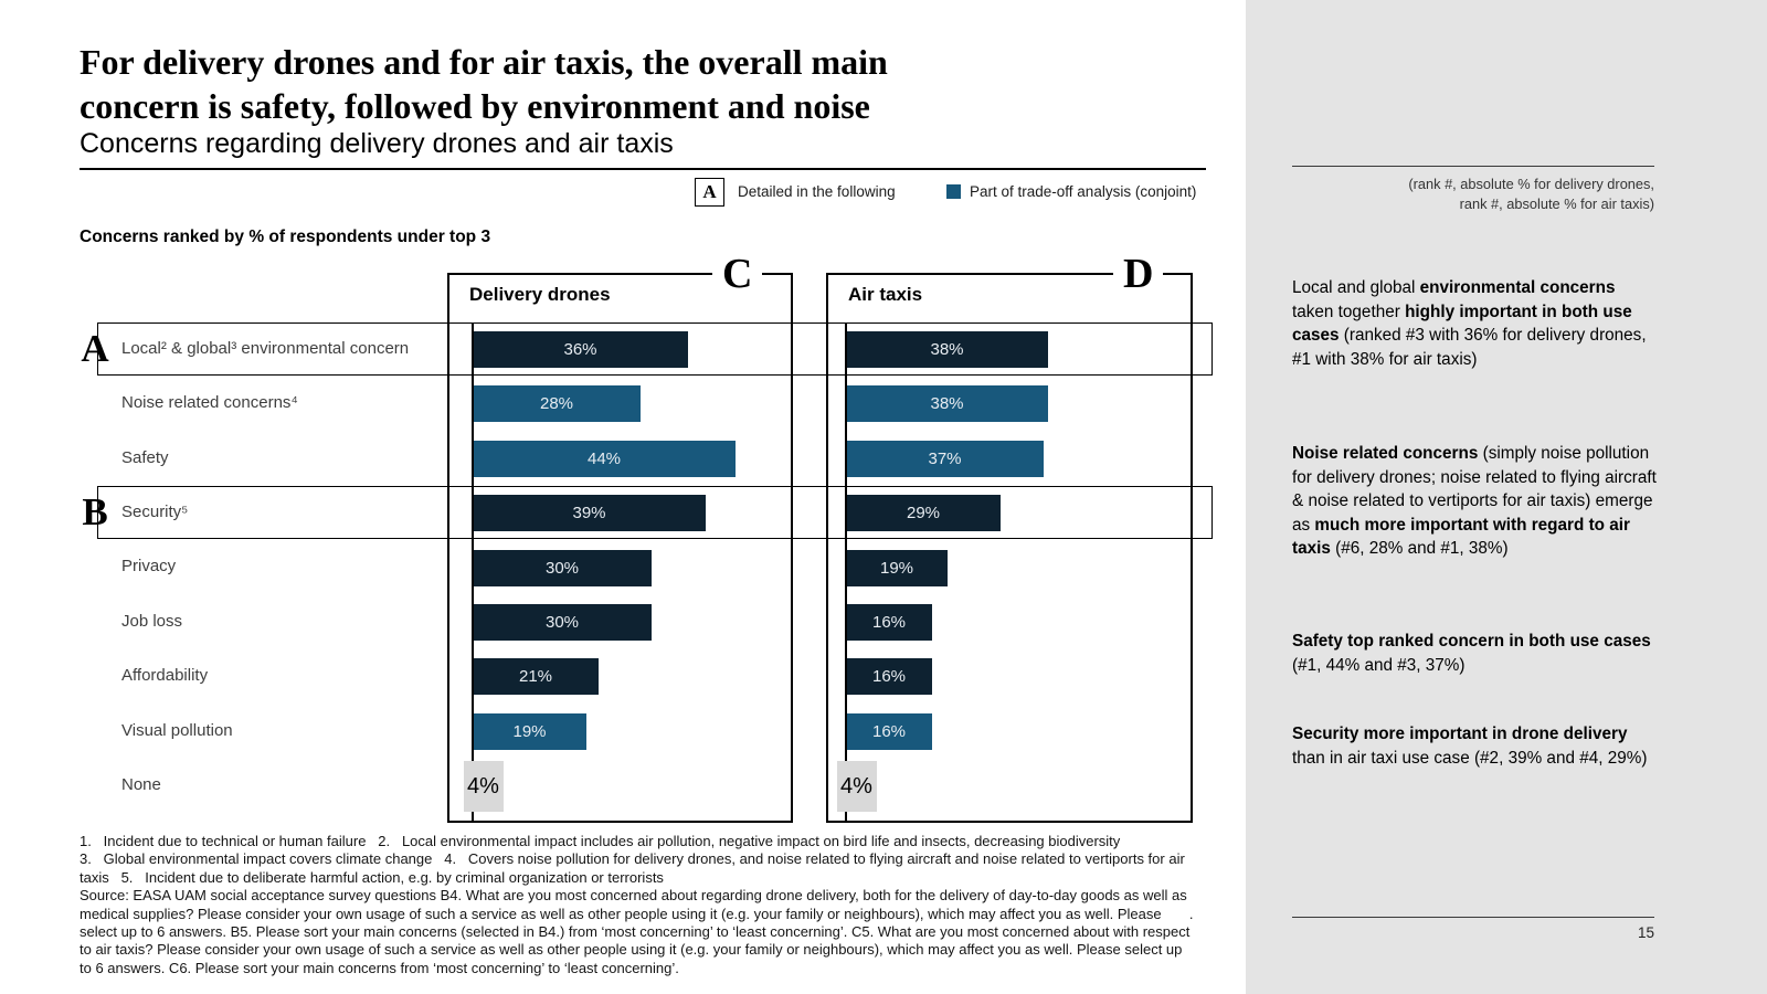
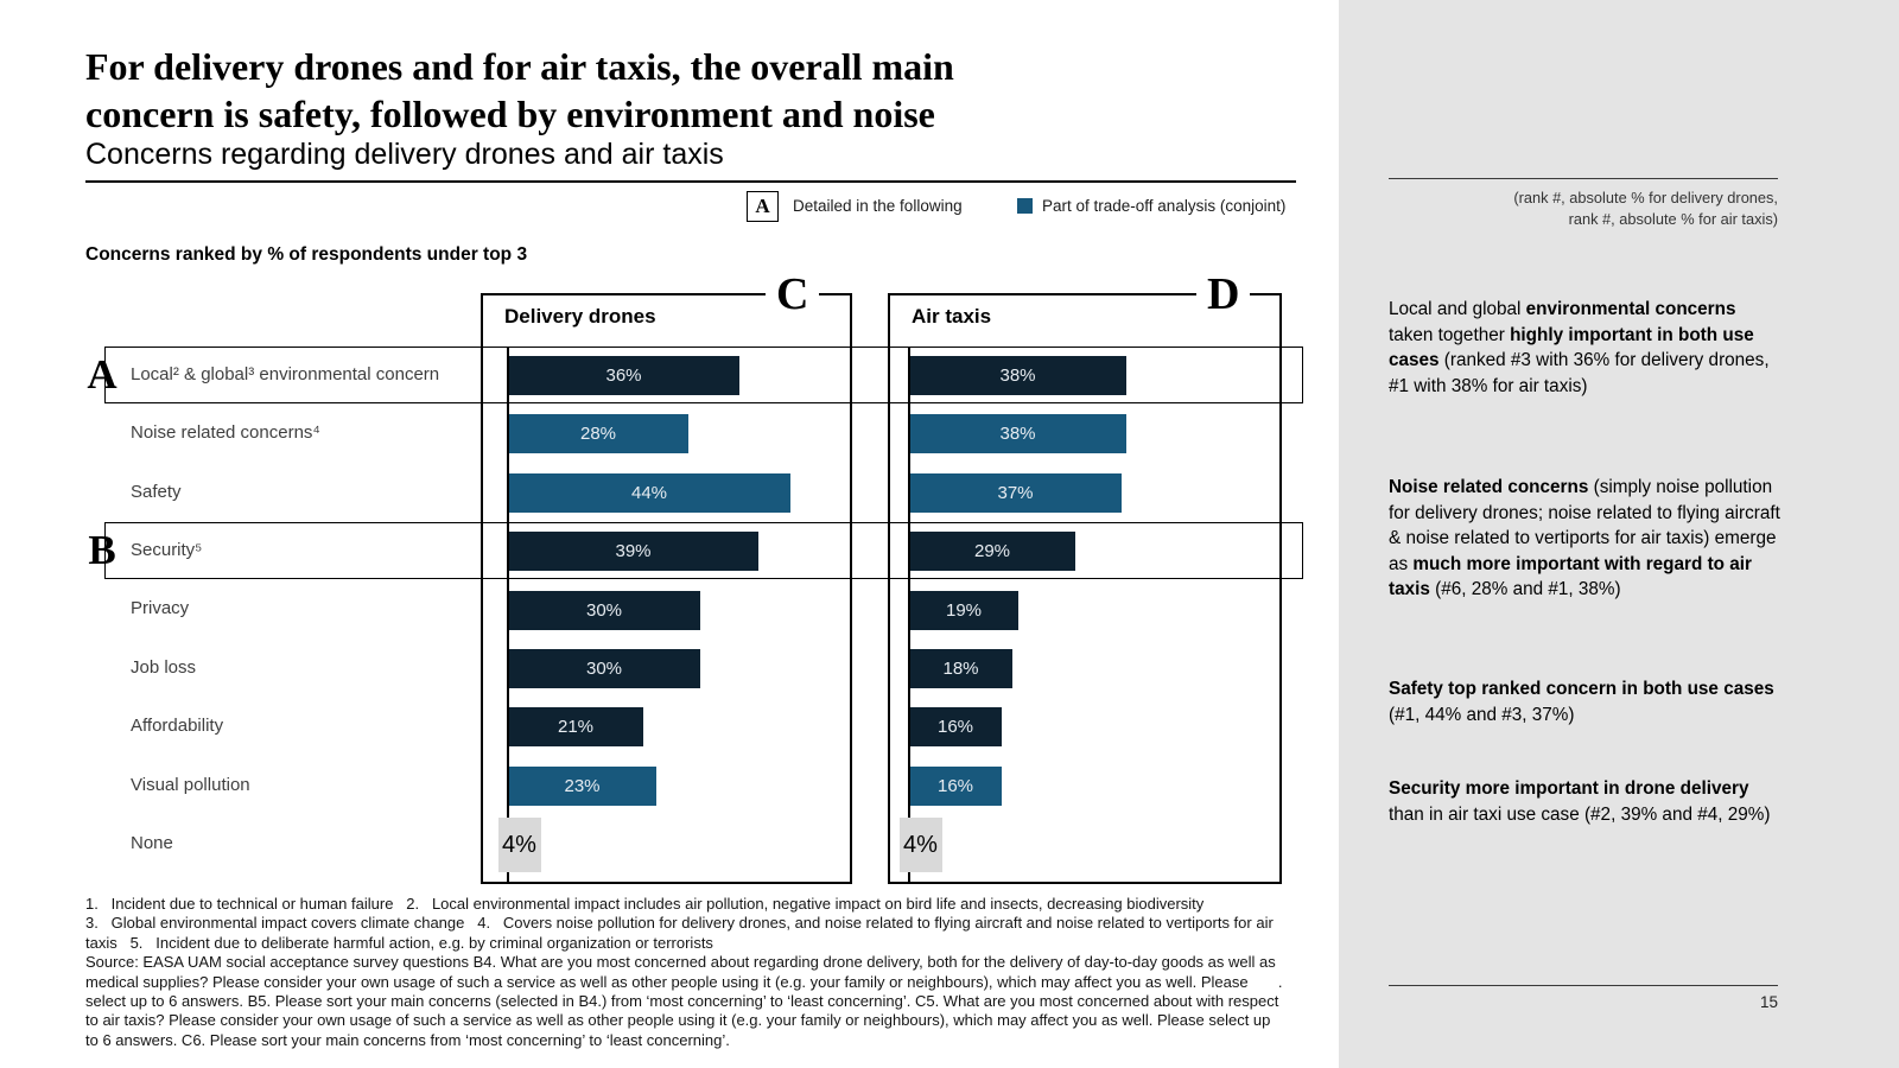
Air taxis/Job loss: 16% -> 18%
Delivery drones/Visual pollution: 19% -> 23%
